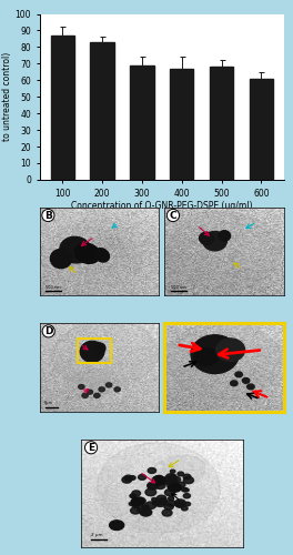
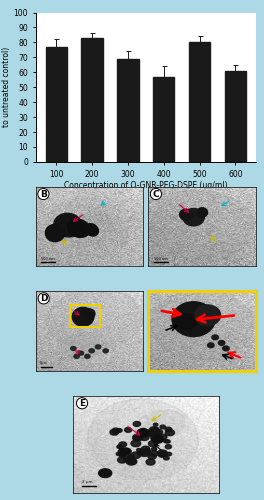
100: 87 -> 77
400: 67 -> 57
500: 68 -> 80
